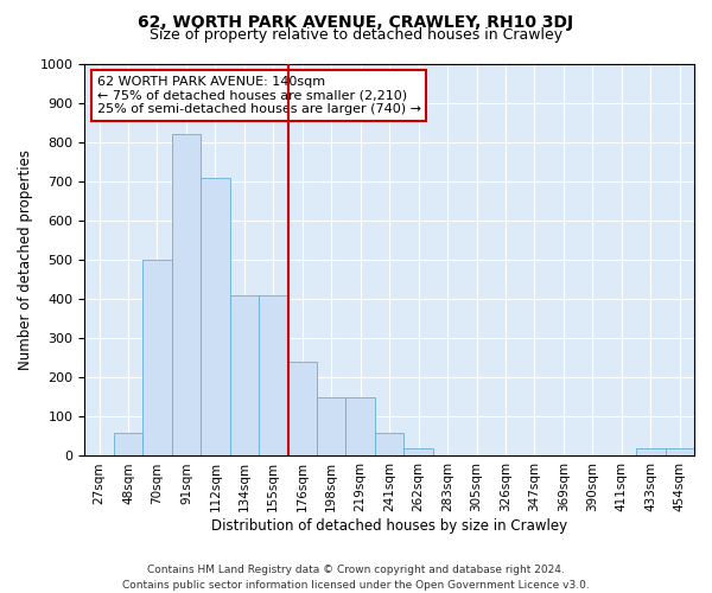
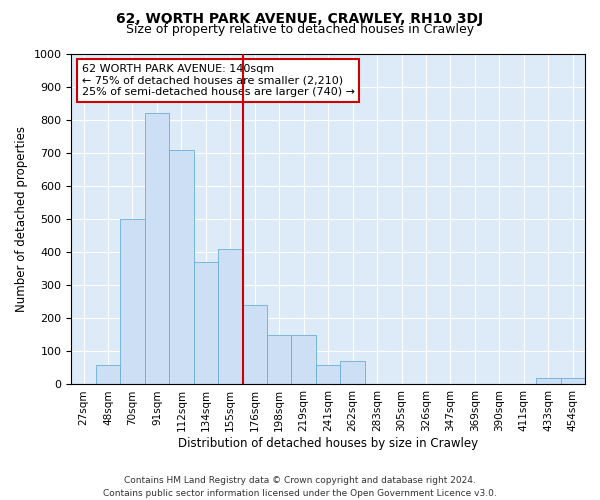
134sqm: 410 -> 370
262sqm: 20 -> 70
